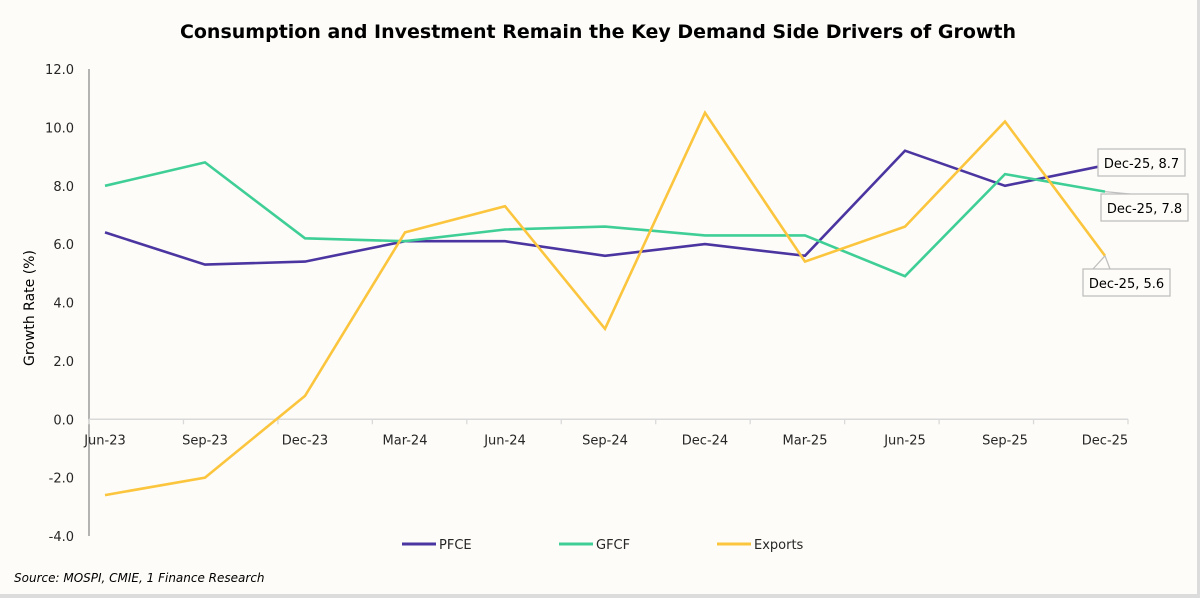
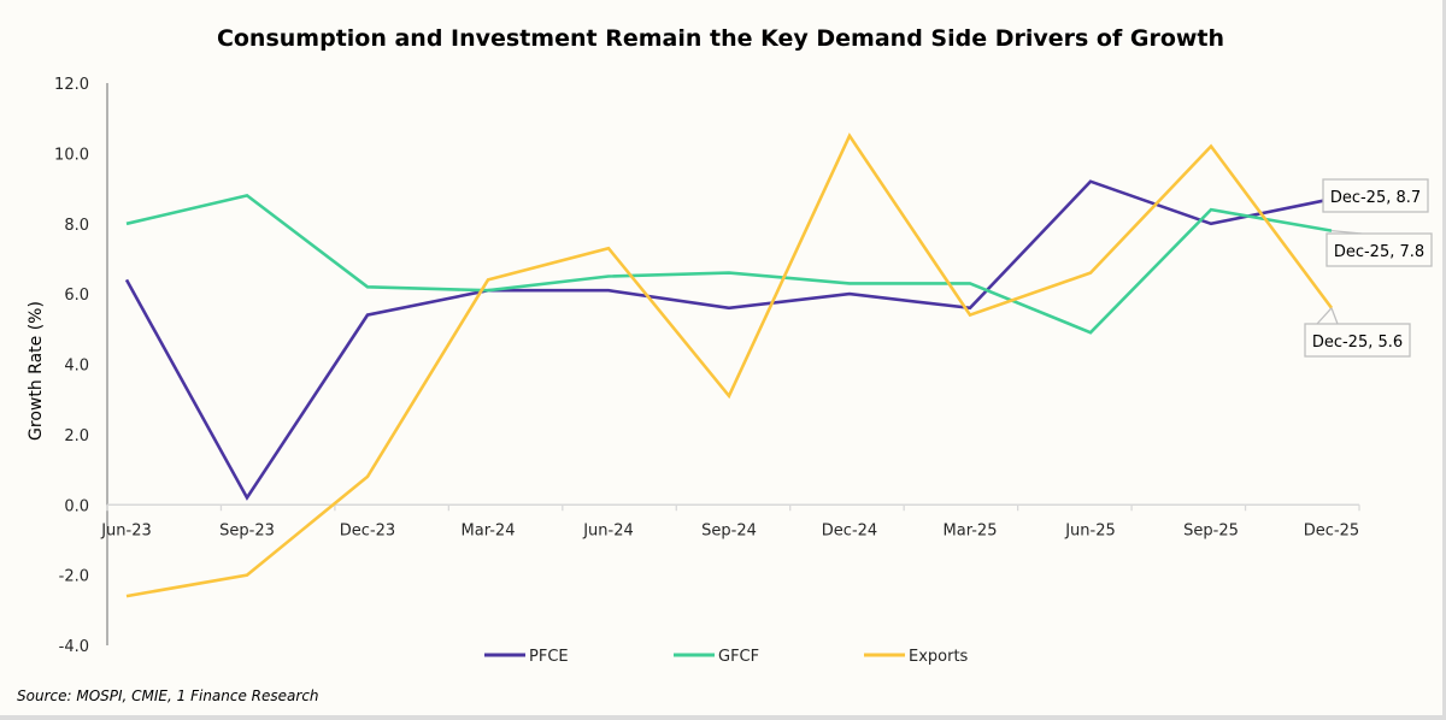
PFCE/Sep-23: 5.3 -> 0.2
